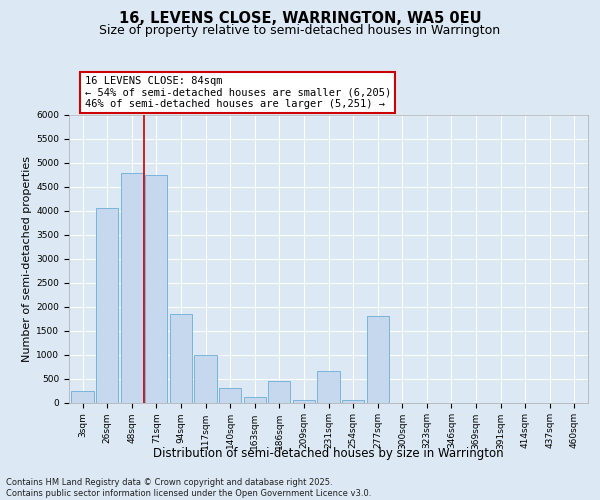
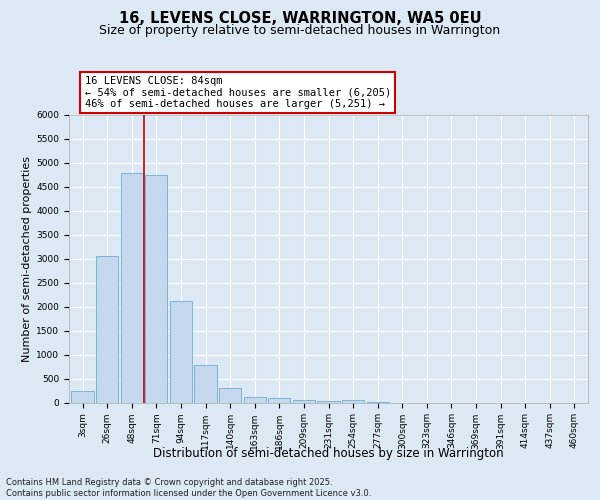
26sqm: 4050 -> 3050
94sqm: 1850 -> 2120
117sqm: 1000 -> 790
186sqm: 450 -> 100
231sqm: 650 -> 20
277sqm: 1800 -> 0
